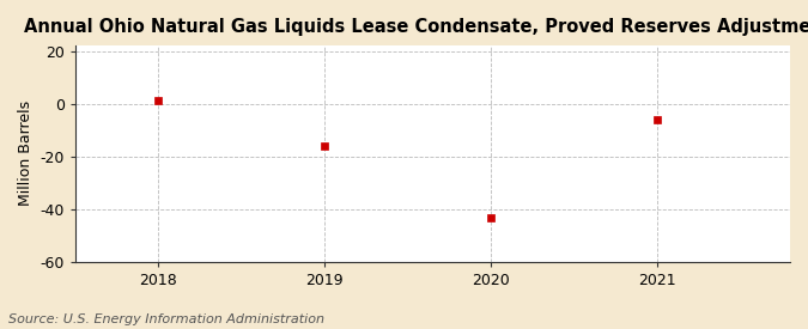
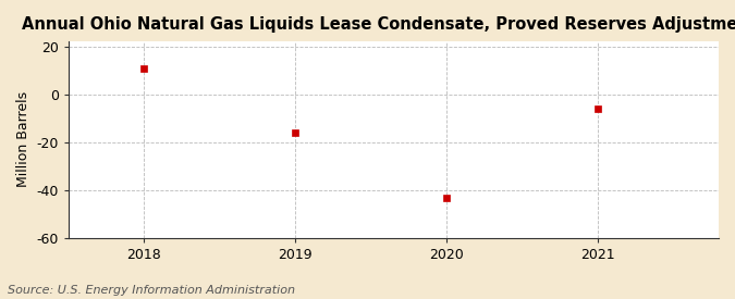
2018: 1.0 -> 10.5
